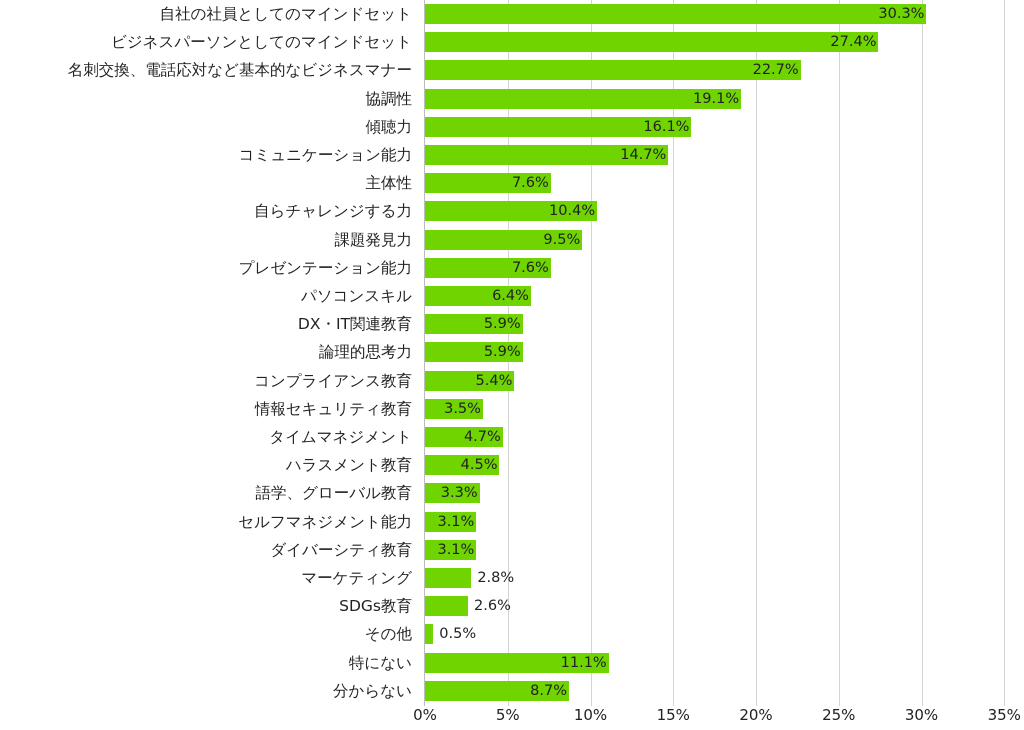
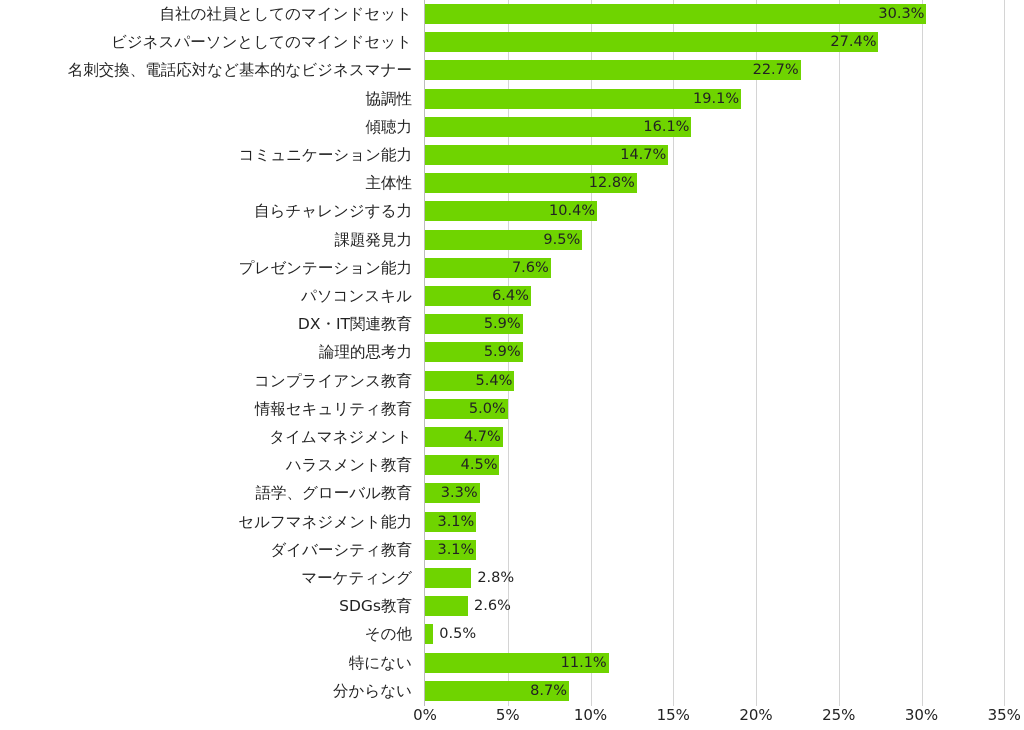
主体性: 7.6% -> 12.8%
情報セキュリティ教育: 3.5% -> 5.0%
